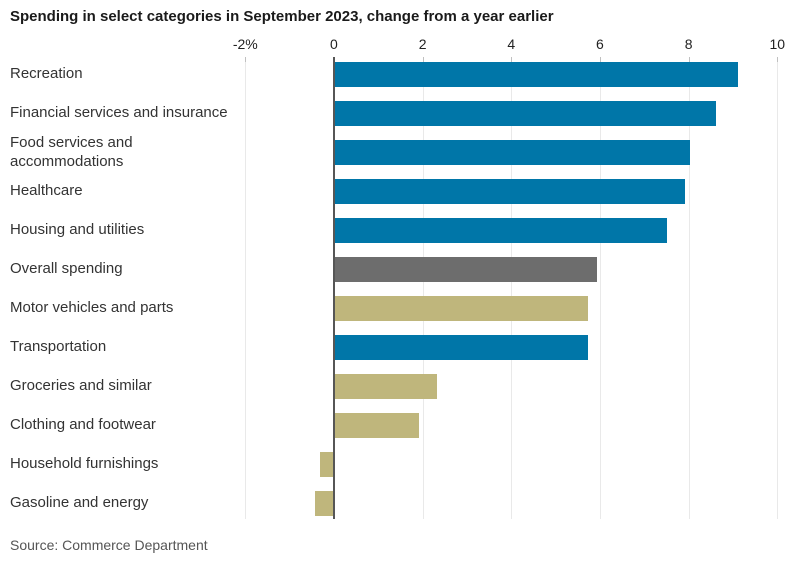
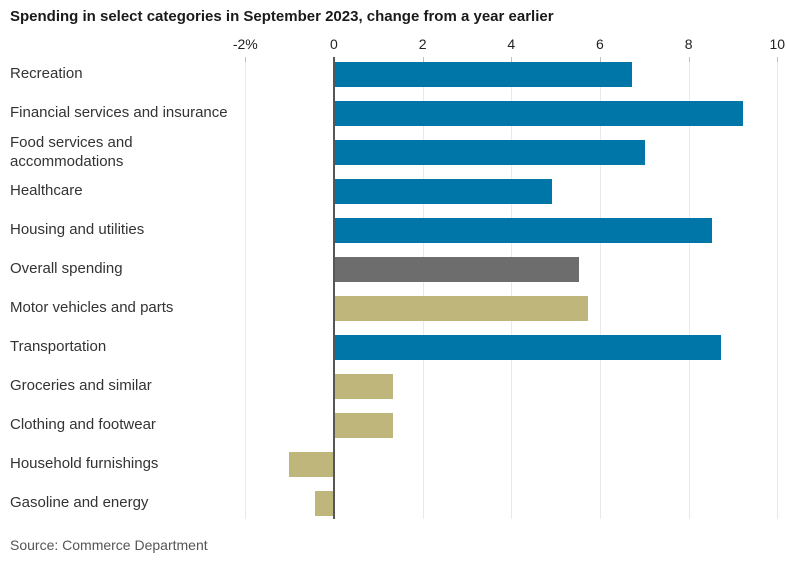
Recreation: 9.1 -> 6.7
Financial services and insurance: 8.6 -> 9.2
Food services and accommodations: 8.0 -> 7.0
Healthcare: 7.9 -> 4.9
Housing and utilities: 7.5 -> 8.5
Overall spending: 5.9 -> 5.5
Transportation: 5.7 -> 8.7
Groceries and similar: 2.3 -> 1.3
Clothing and footwear: 1.9 -> 1.3
Household furnishings: -0.3 -> -1.0
